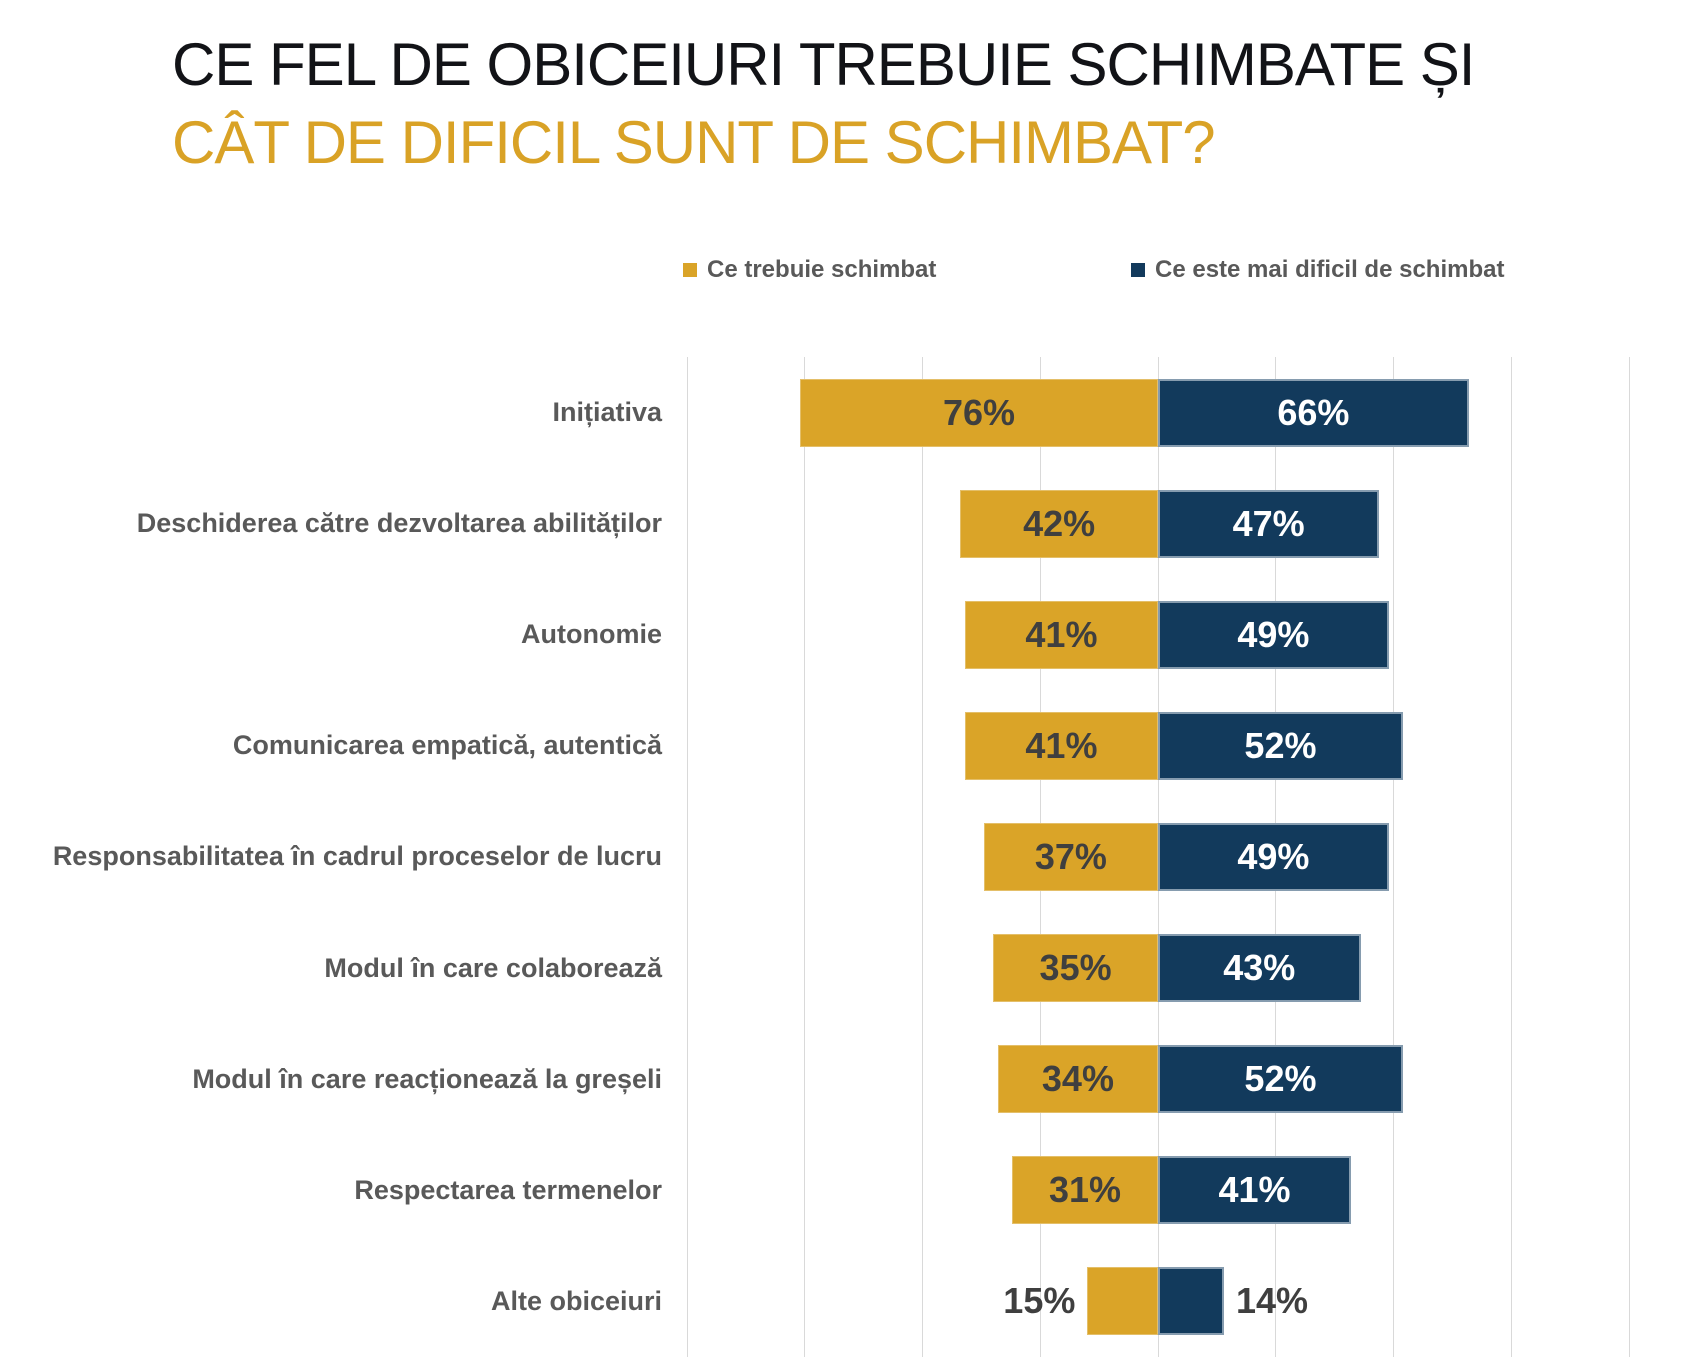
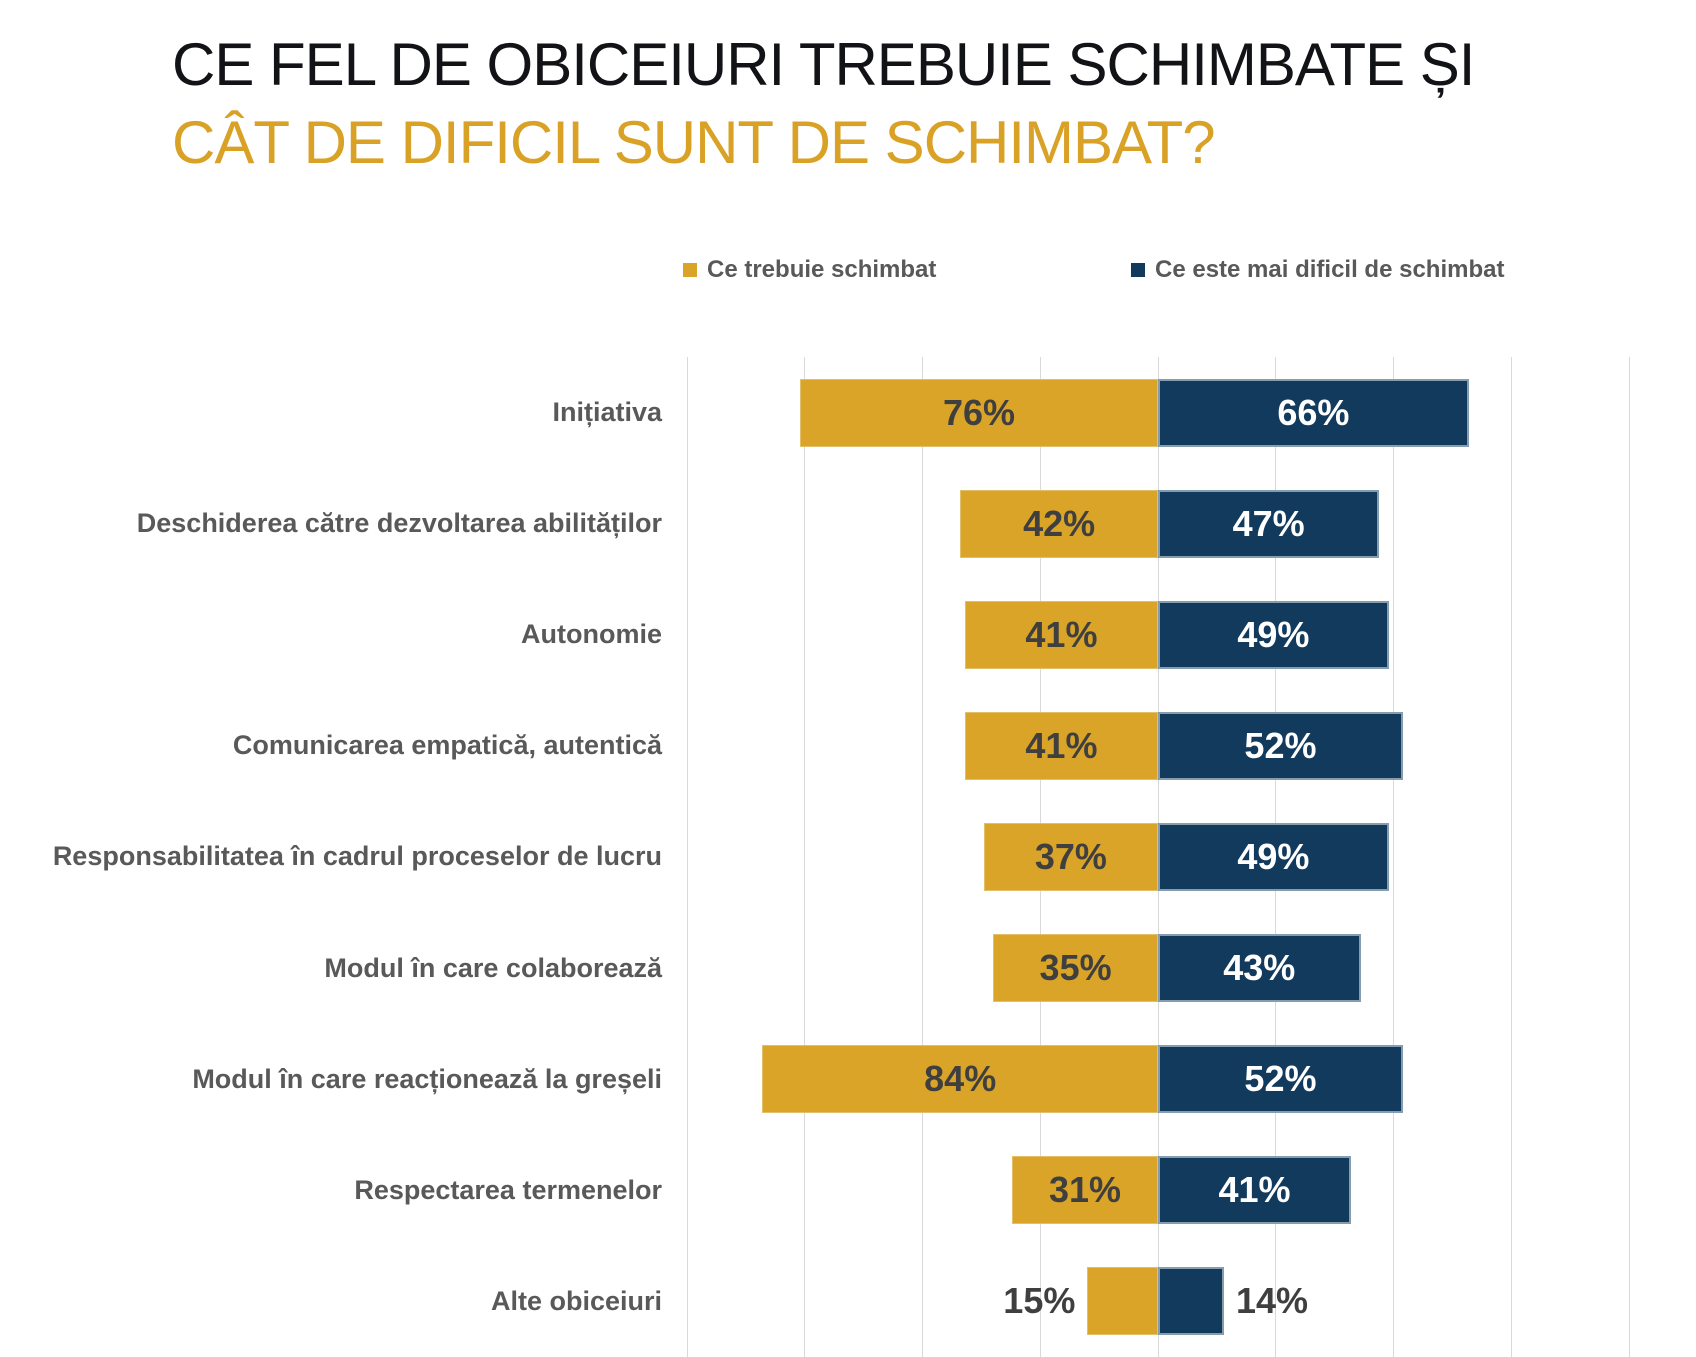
Ce trebuie schimbat/Modul în care reacționează la greșeli: 34% -> 84%
